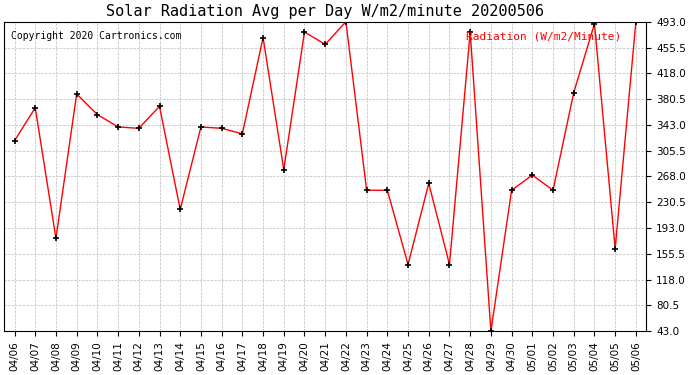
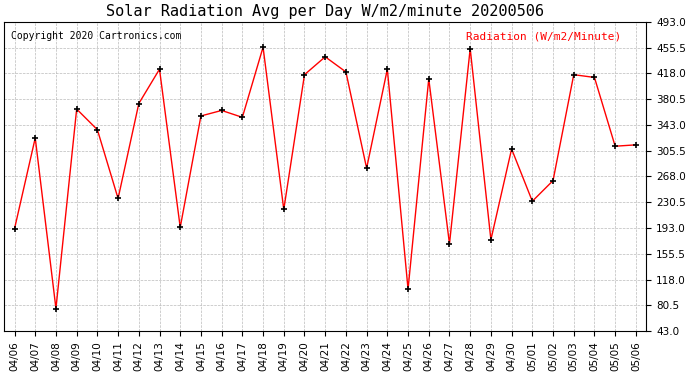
04/06: 320 -> 192
04/07: 368 -> 324
04/08: 178 -> 76
04/09: 388 -> 366
04/10: 358 -> 336
04/11: 340 -> 236
04/12: 338 -> 374
04/13: 370 -> 424
04/14: 220 -> 194
04/15: 340 -> 356
04/16: 338 -> 364
04/17: 330 -> 354
04/18: 470 -> 456
04/19: 278 -> 220
04/20: 478 -> 416
04/21: 460 -> 442
04/22: 493 -> 420
04/23: 248 -> 280
04/24: 248 -> 424
04/25: 140 -> 104
04/26: 258 -> 410
04/27: 140 -> 170
04/28: 478 -> 454
04/29: 43 -> 176
04/30: 248 -> 308
05/01: 270 -> 232
05/02: 248 -> 262
05/03: 390 -> 416
05/04: 490 -> 412
05/05: 163 -> 312
05/06: 493 -> 314
